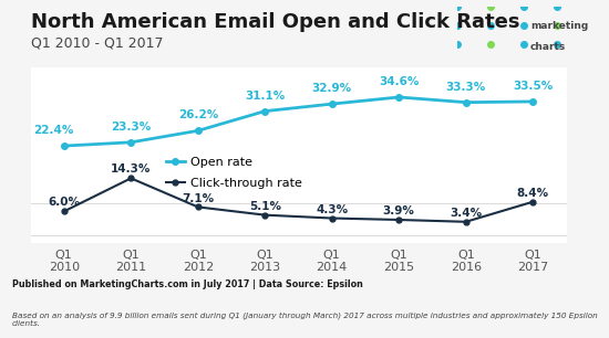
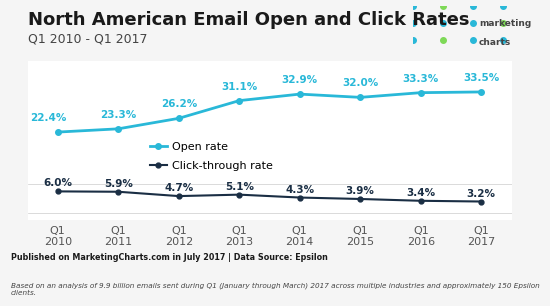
Click-through rate/Q1 2011: 14.3% -> 5.9%
Click-through rate/Q1 2012: 7.1% -> 4.7%
Open rate/Q1 2015: 34.6% -> 32.0%
Click-through rate/Q1 2017: 8.4% -> 3.2%
